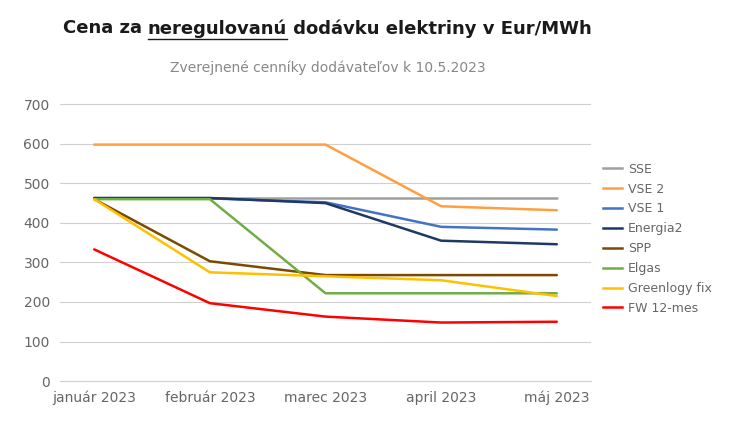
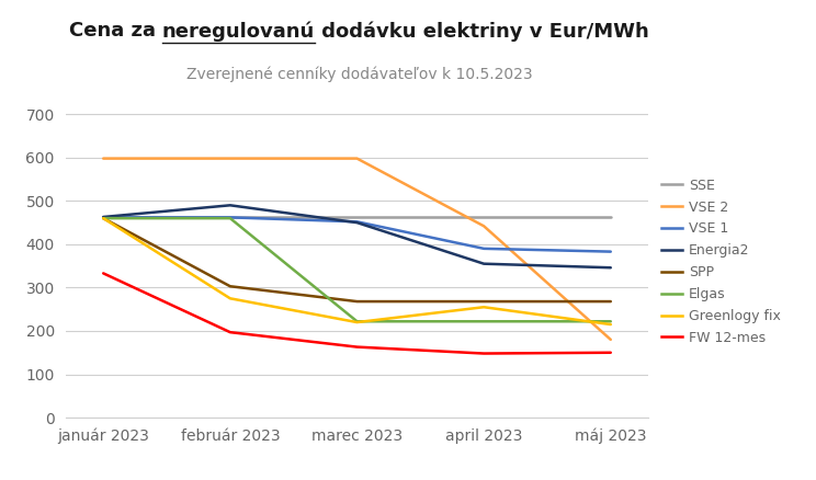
Energia2/február 2023: 463 -> 490
Greenlogy fix/marec 2023: 265 -> 220
VSE 2/máj 2023: 432 -> 180
